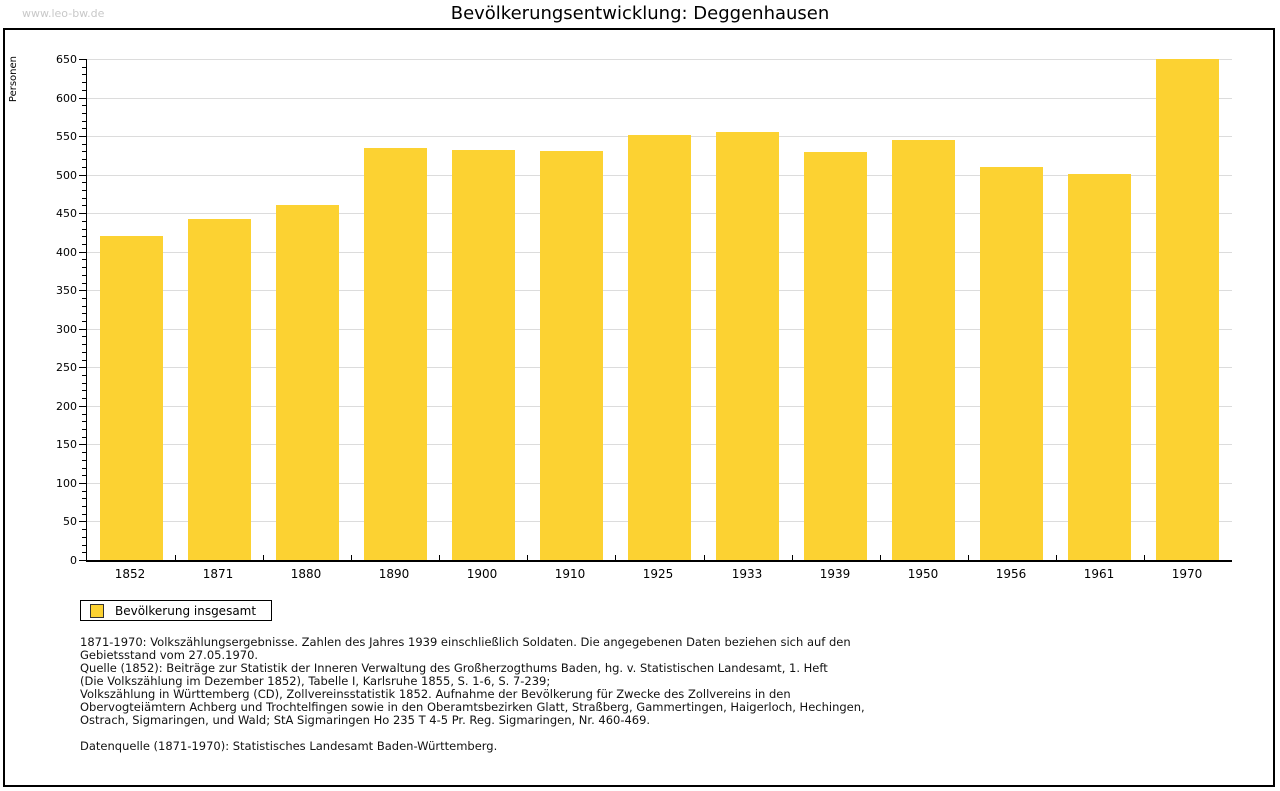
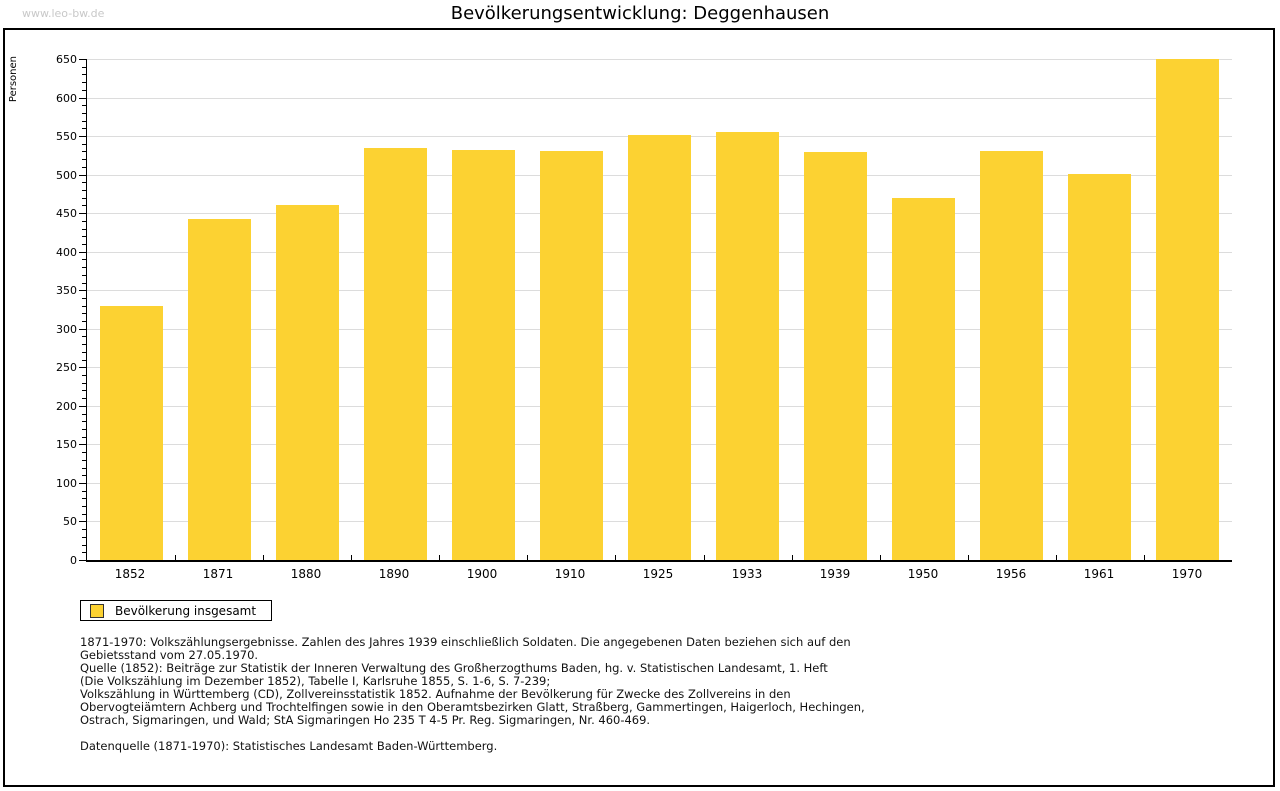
1852: 420 -> 330
1950: 540 -> 470
1956: 510 -> 530
